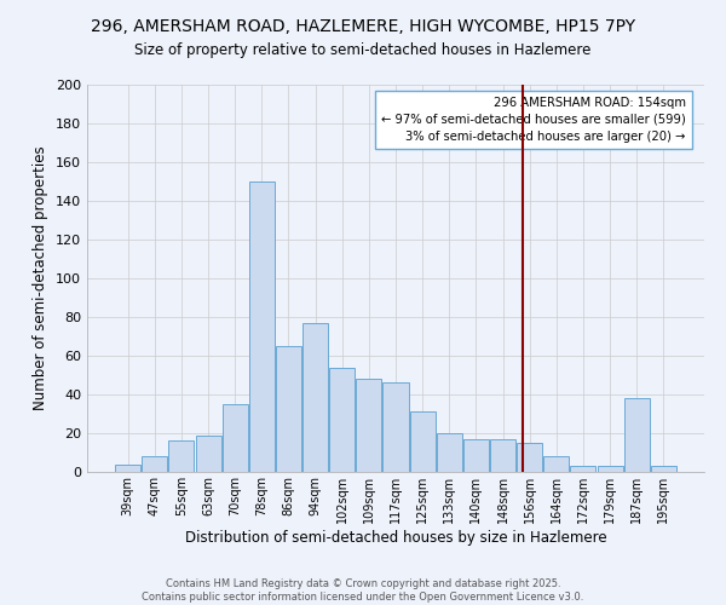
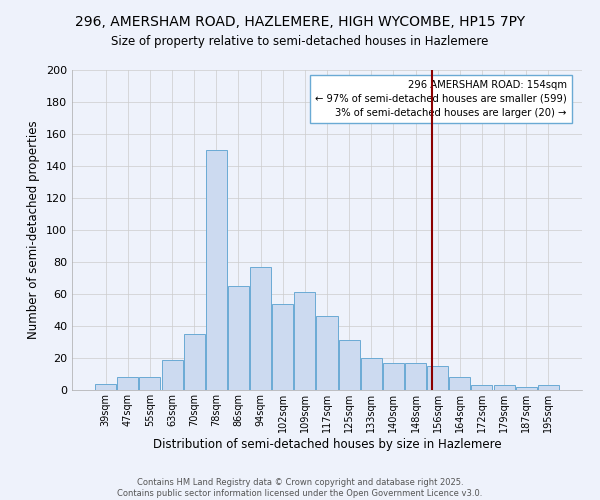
55sqm: 16 -> 8
109sqm: 48 -> 61
187sqm: 38 -> 2
